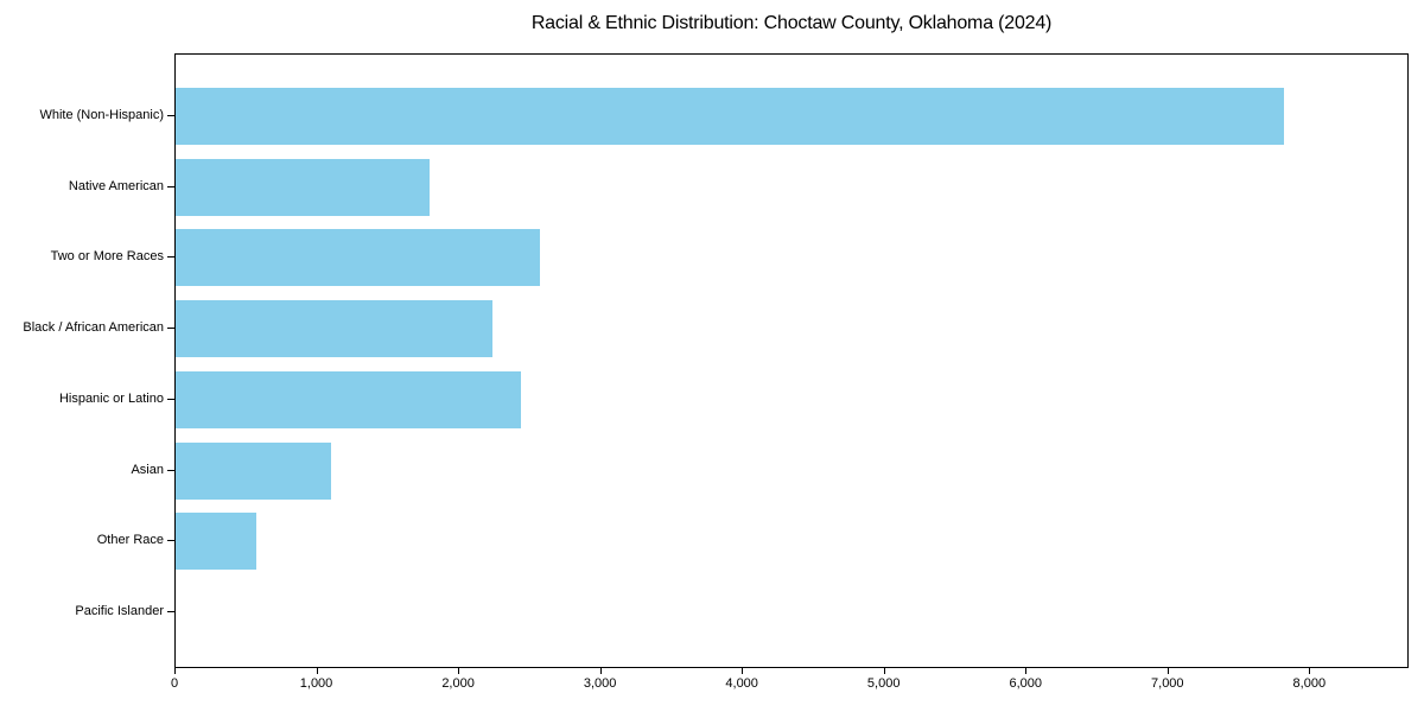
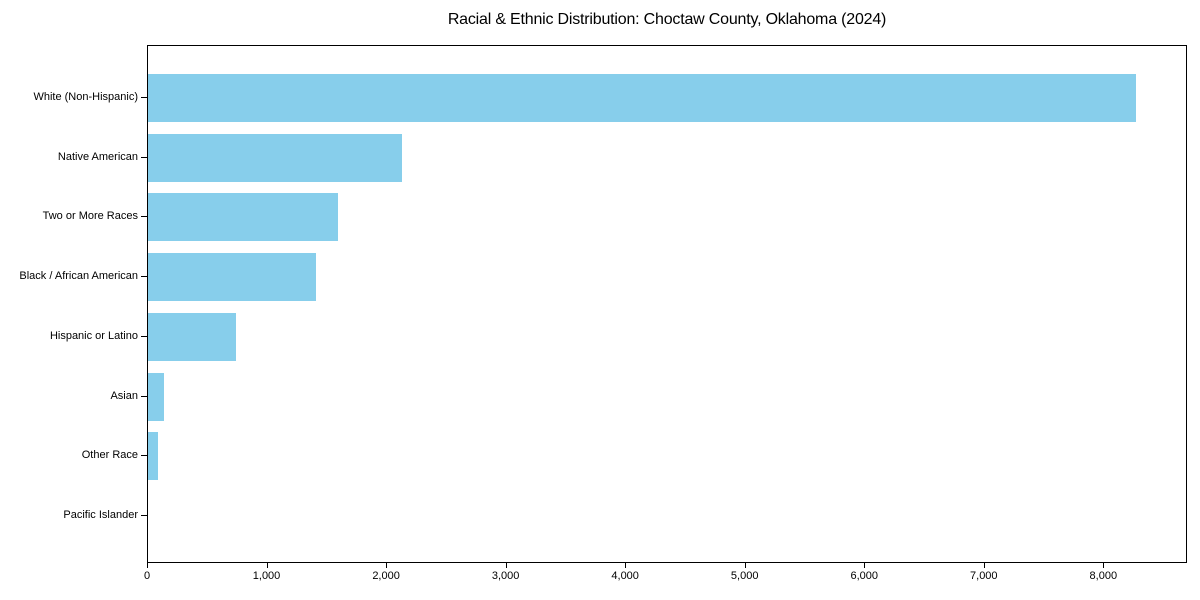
White (Non-Hispanic): 7830 -> 8280
Native American: 1790 -> 2130
Two or More Races: 2570 -> 1590
Black / African American: 2240 -> 1410
Hispanic or Latino: 2440 -> 740
Asian: 1100 -> 130
Other Race: 570 -> 80
